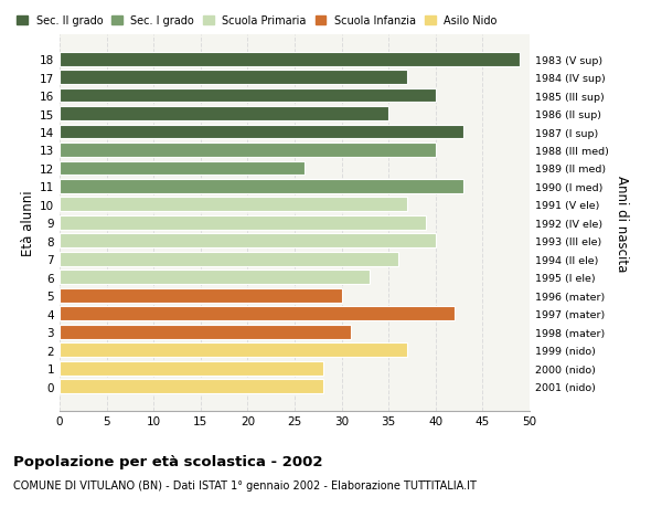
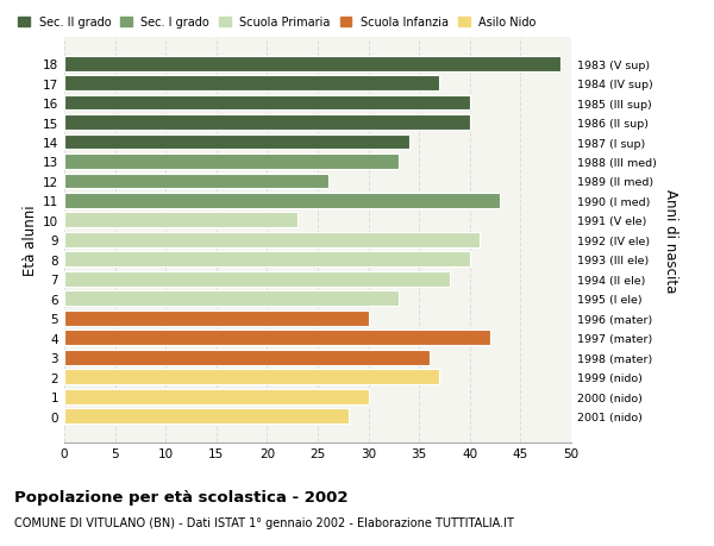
15: 35 -> 40
14: 43 -> 34
13: 40 -> 33
10: 37 -> 23
9: 39 -> 41
7: 36 -> 38
3: 31 -> 36
1: 28 -> 30
